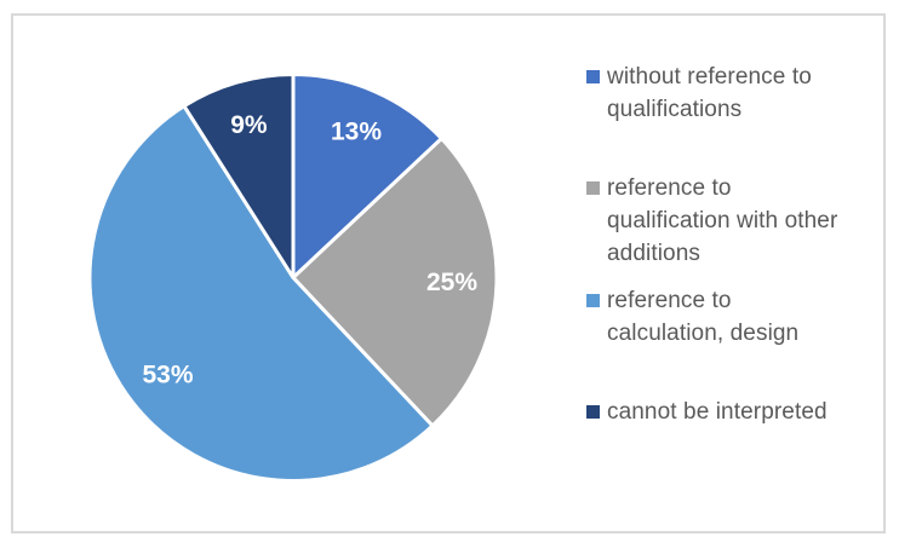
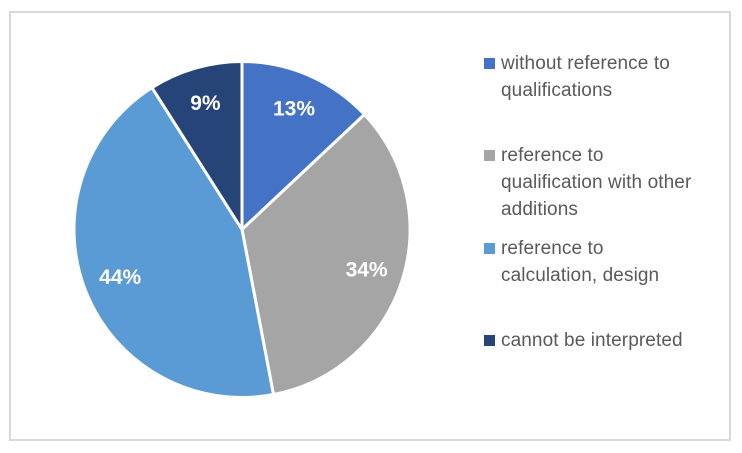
reference to qualification with other additions: 25% -> 34%
reference to calculation, design: 53% -> 44%
